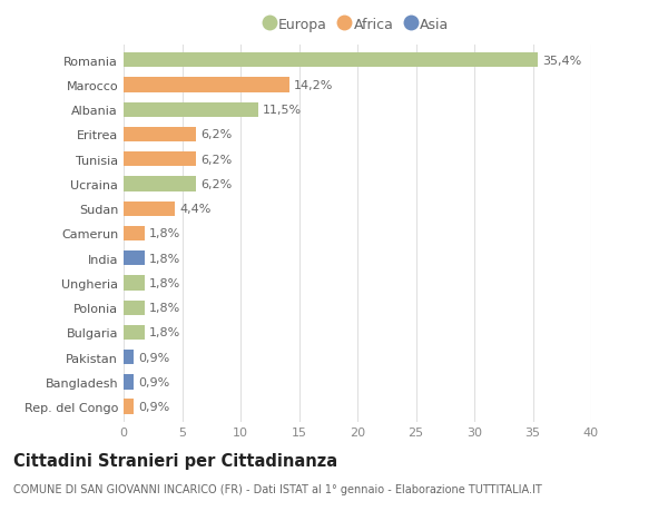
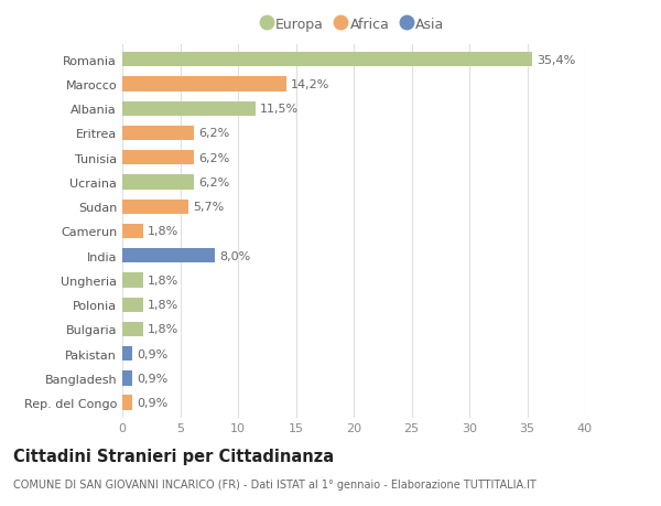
Sudan: 4,4% -> 5,7%
India: 1,8% -> 8,0%
